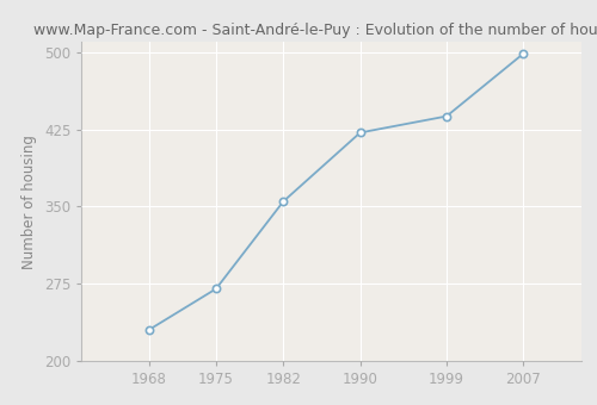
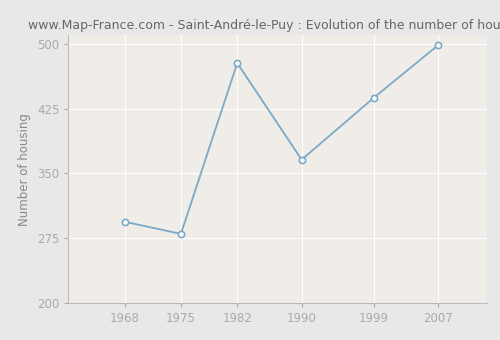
1968: 230 -> 294
1975: 270 -> 280
1982: 355 -> 478
1990: 422 -> 366
